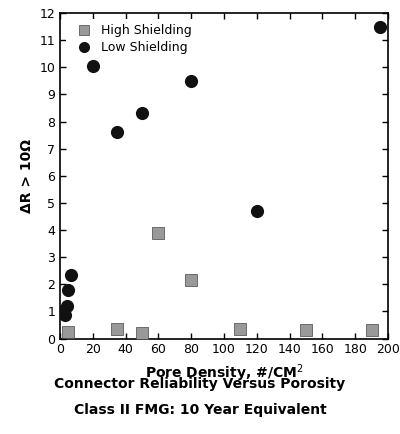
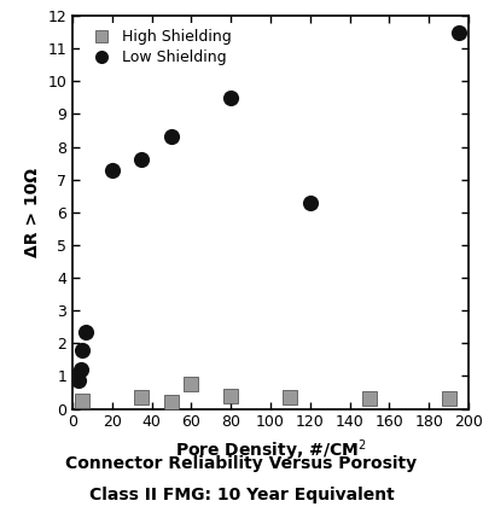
Low Shielding/20: 10.05 -> 7.30
High Shielding/60: 3.90 -> 0.75
High Shielding/80: 2.15 -> 0.40
Low Shielding/120: 4.70 -> 6.30
